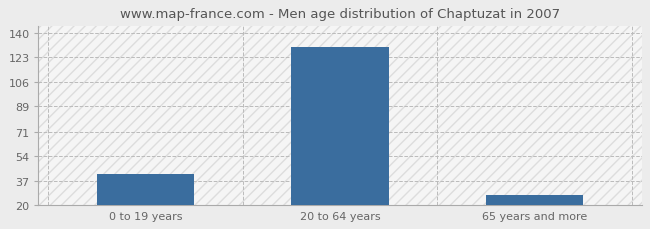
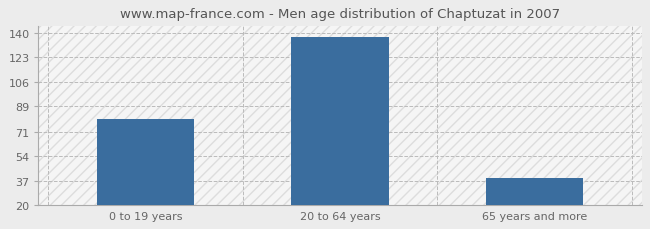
0 to 19 years: 42 -> 80
20 to 64 years: 130 -> 137
65 years and more: 27 -> 39
